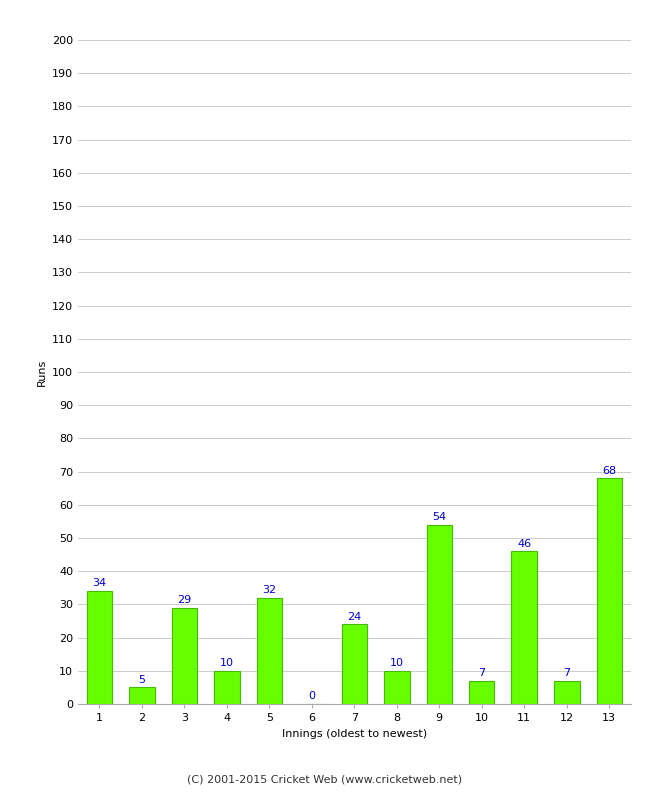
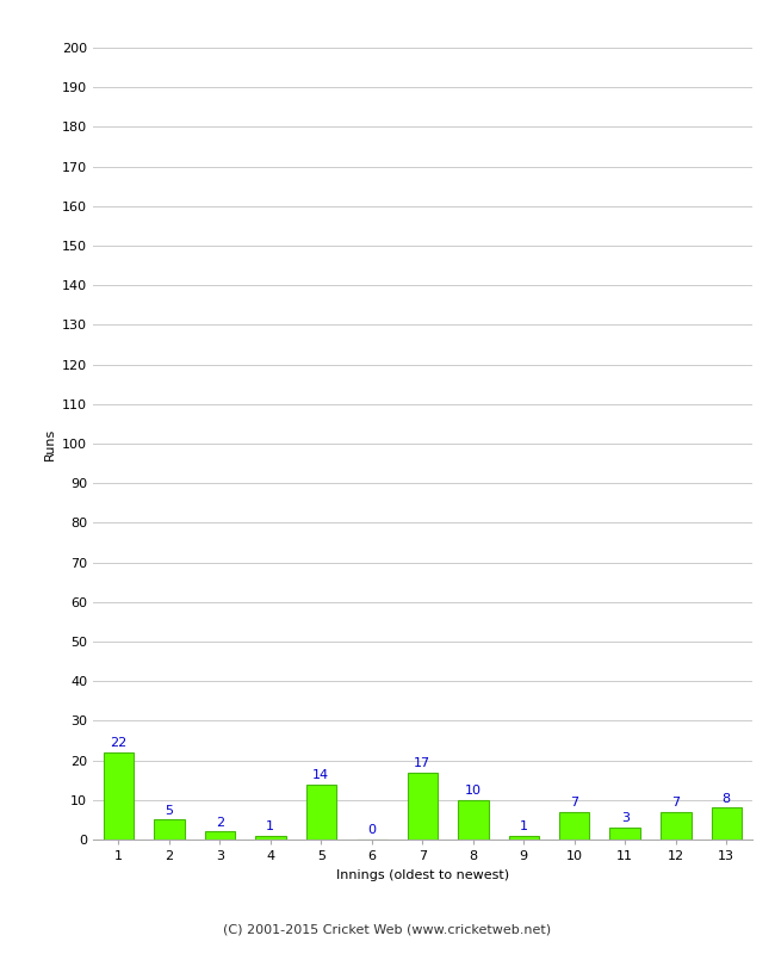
1: 34 -> 22
3: 29 -> 2
4: 10 -> 1
5: 32 -> 14
7: 24 -> 17
9: 54 -> 1
11: 46 -> 3
13: 68 -> 8
